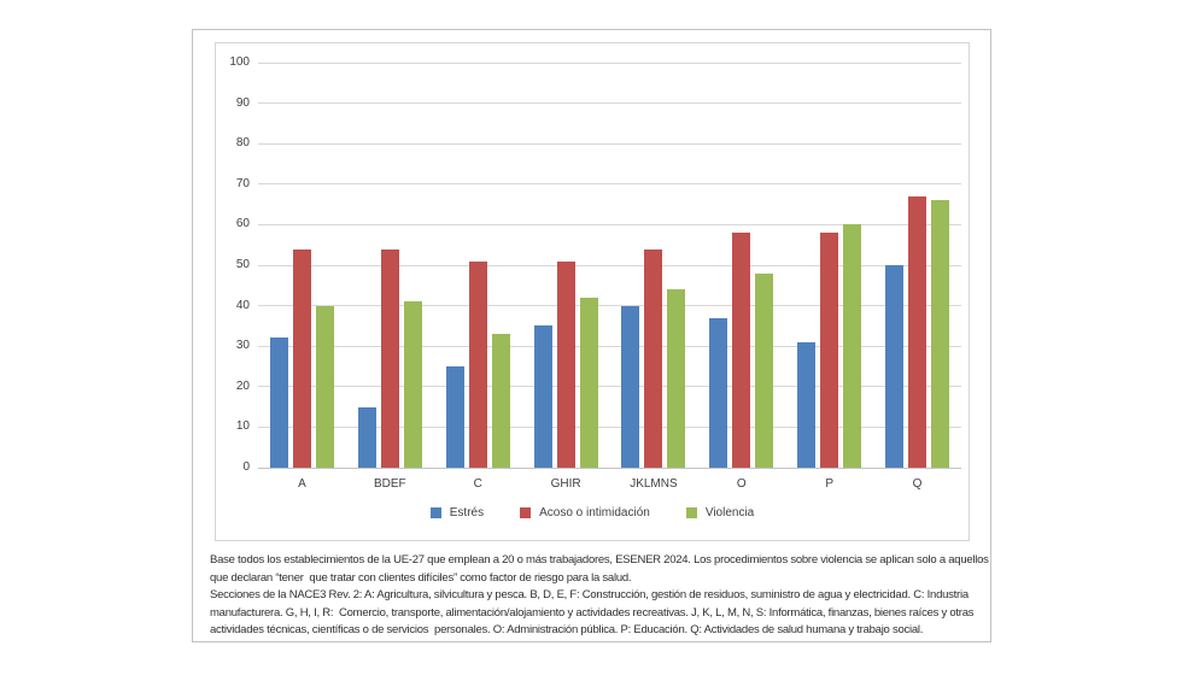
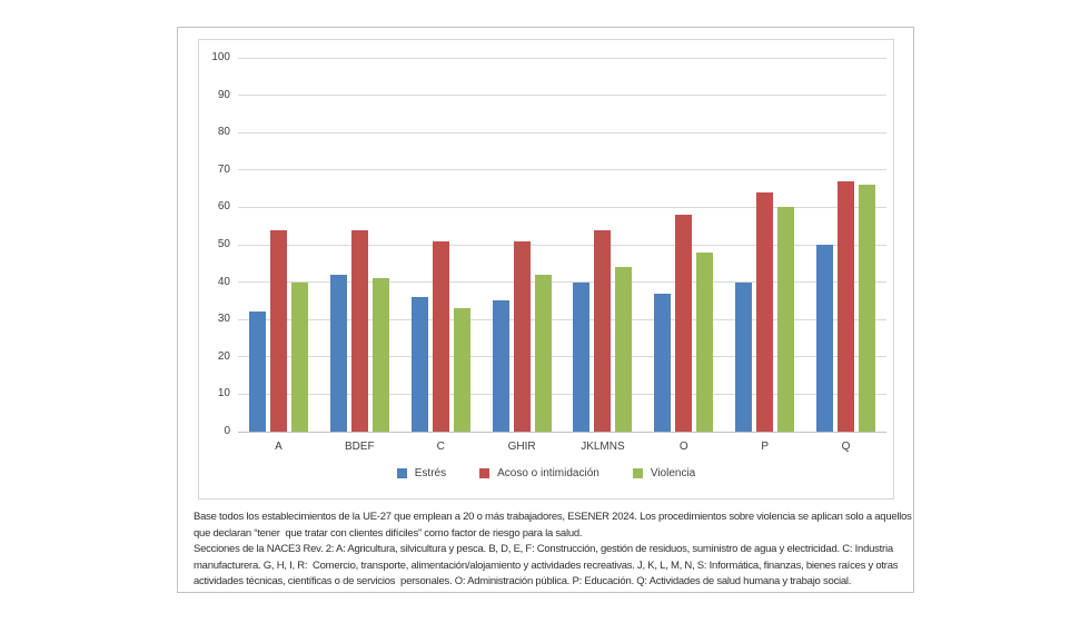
Estrés/BDEF: 15 -> 42
Estrés/C: 25 -> 36
Estrés/P: 31 -> 40
Acoso o intimidación/P: 58 -> 64
